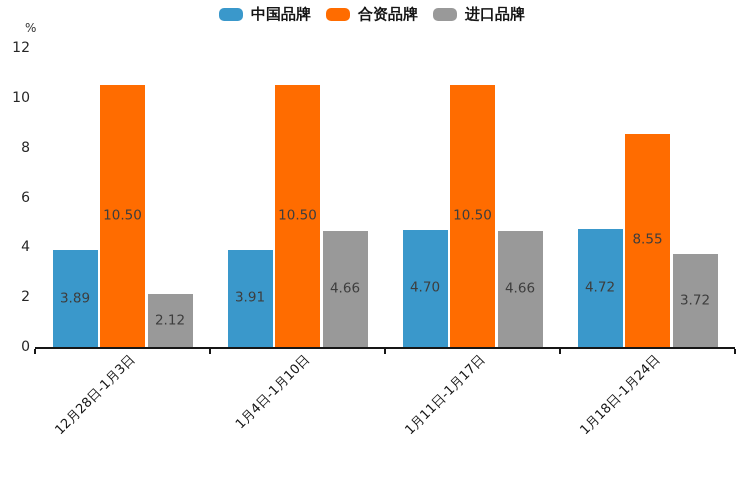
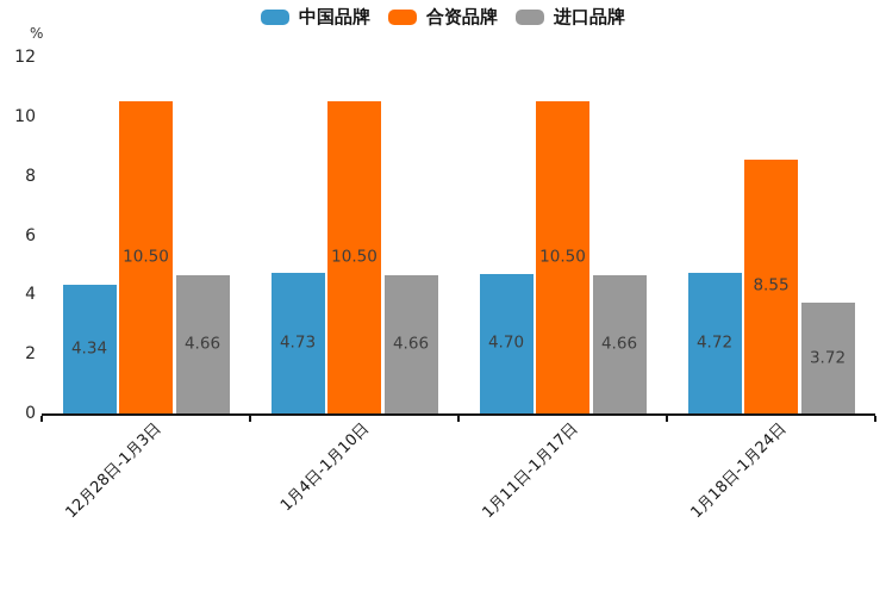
中国品牌/12月28日-1月3日: 3.89 -> 4.34
进口品牌/12月28日-1月3日: 2.12 -> 4.66
中国品牌/1月4日-1月10日: 3.91 -> 4.73
